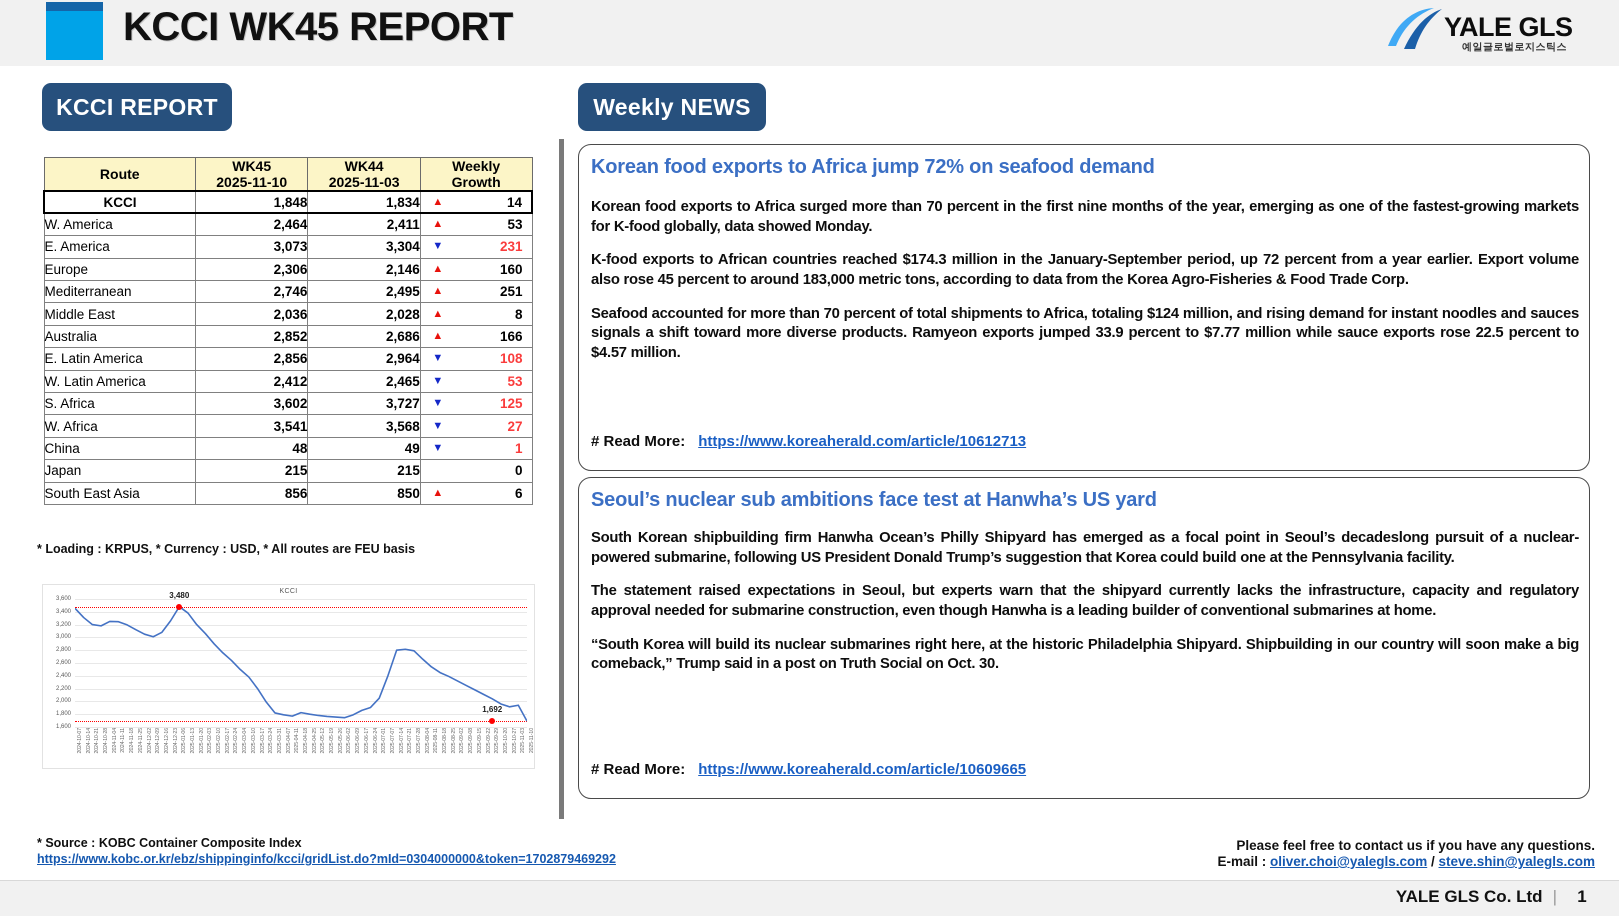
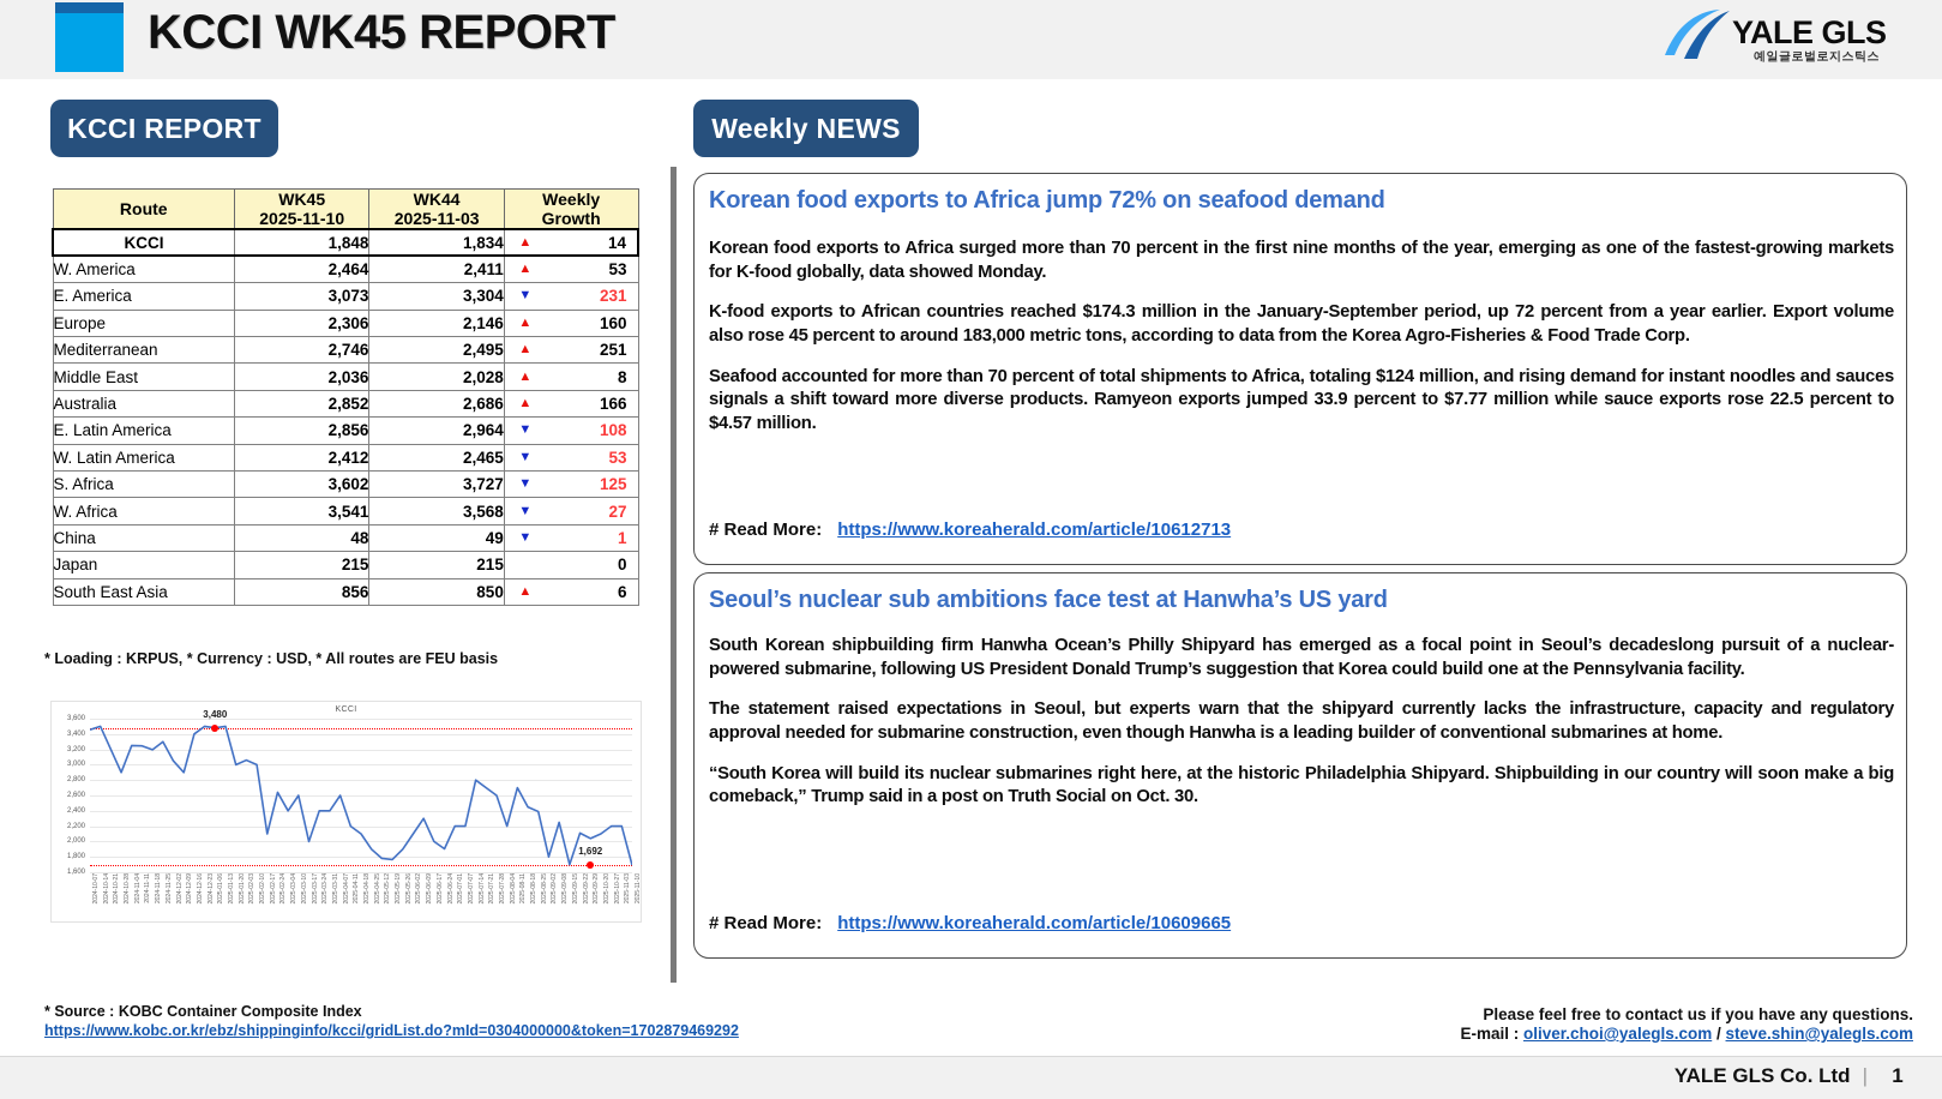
2024-10-14: 3300 -> 3500
2024-10-28: 3200 -> 2900
2024-11-25: 3100 -> 3300
2024-12-09: 3000 -> 2900
2024-12-16: 3100 -> 3400
2024-12-23: 3300 -> 3500
2025-01-13: 3400 -> 3500
2025-01-20: 3200 -> 3000
2025-02-10: 2900 -> 3000
2025-02-17: 2800 -> 2100
2025-03-04: 2500 -> 2400
2025-03-10: 2400 -> 2600
2025-03-17: 2200 -> 2000
2025-03-24: 2000 -> 2400
2025-03-31: 1800 -> 2400
2025-04-07: 1800 -> 2600
2025-04-11: 1800 -> 2200
2025-04-18: 1800 -> 2100
2025-04-25: 1800 -> 1900
2025-05-26: 1800 -> 1900
2025-06-02: 1700 -> 2100
2025-06-09: 1800 -> 2300
2025-06-17: 1900 -> 2000
2025-07-01: 2000 -> 2200
2025-07-07: 2400 -> 2200
2025-07-21: 2800 -> 2700
2025-07-28: 2800 -> 2600
2025-08-04: 2700 -> 2200
2025-08-11: 2500 -> 2700
2025-09-02: 2300 -> 1800
2025-09-15: 2200 -> 1700
2025-10-20: 2000 -> 2100
2025-10-27: 1900 -> 2200
2025-11-03: 1900 -> 2200
